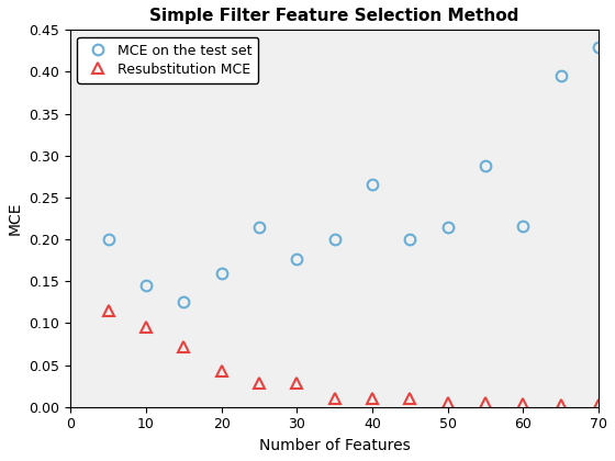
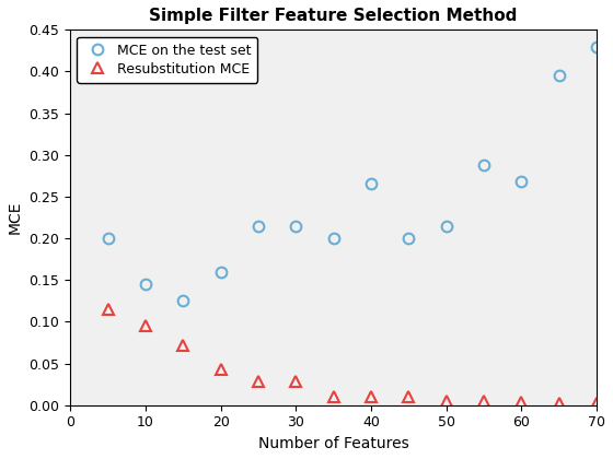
MCE on the test set/30: 0.176 -> 0.215
MCE on the test set/60: 0.216 -> 0.268
